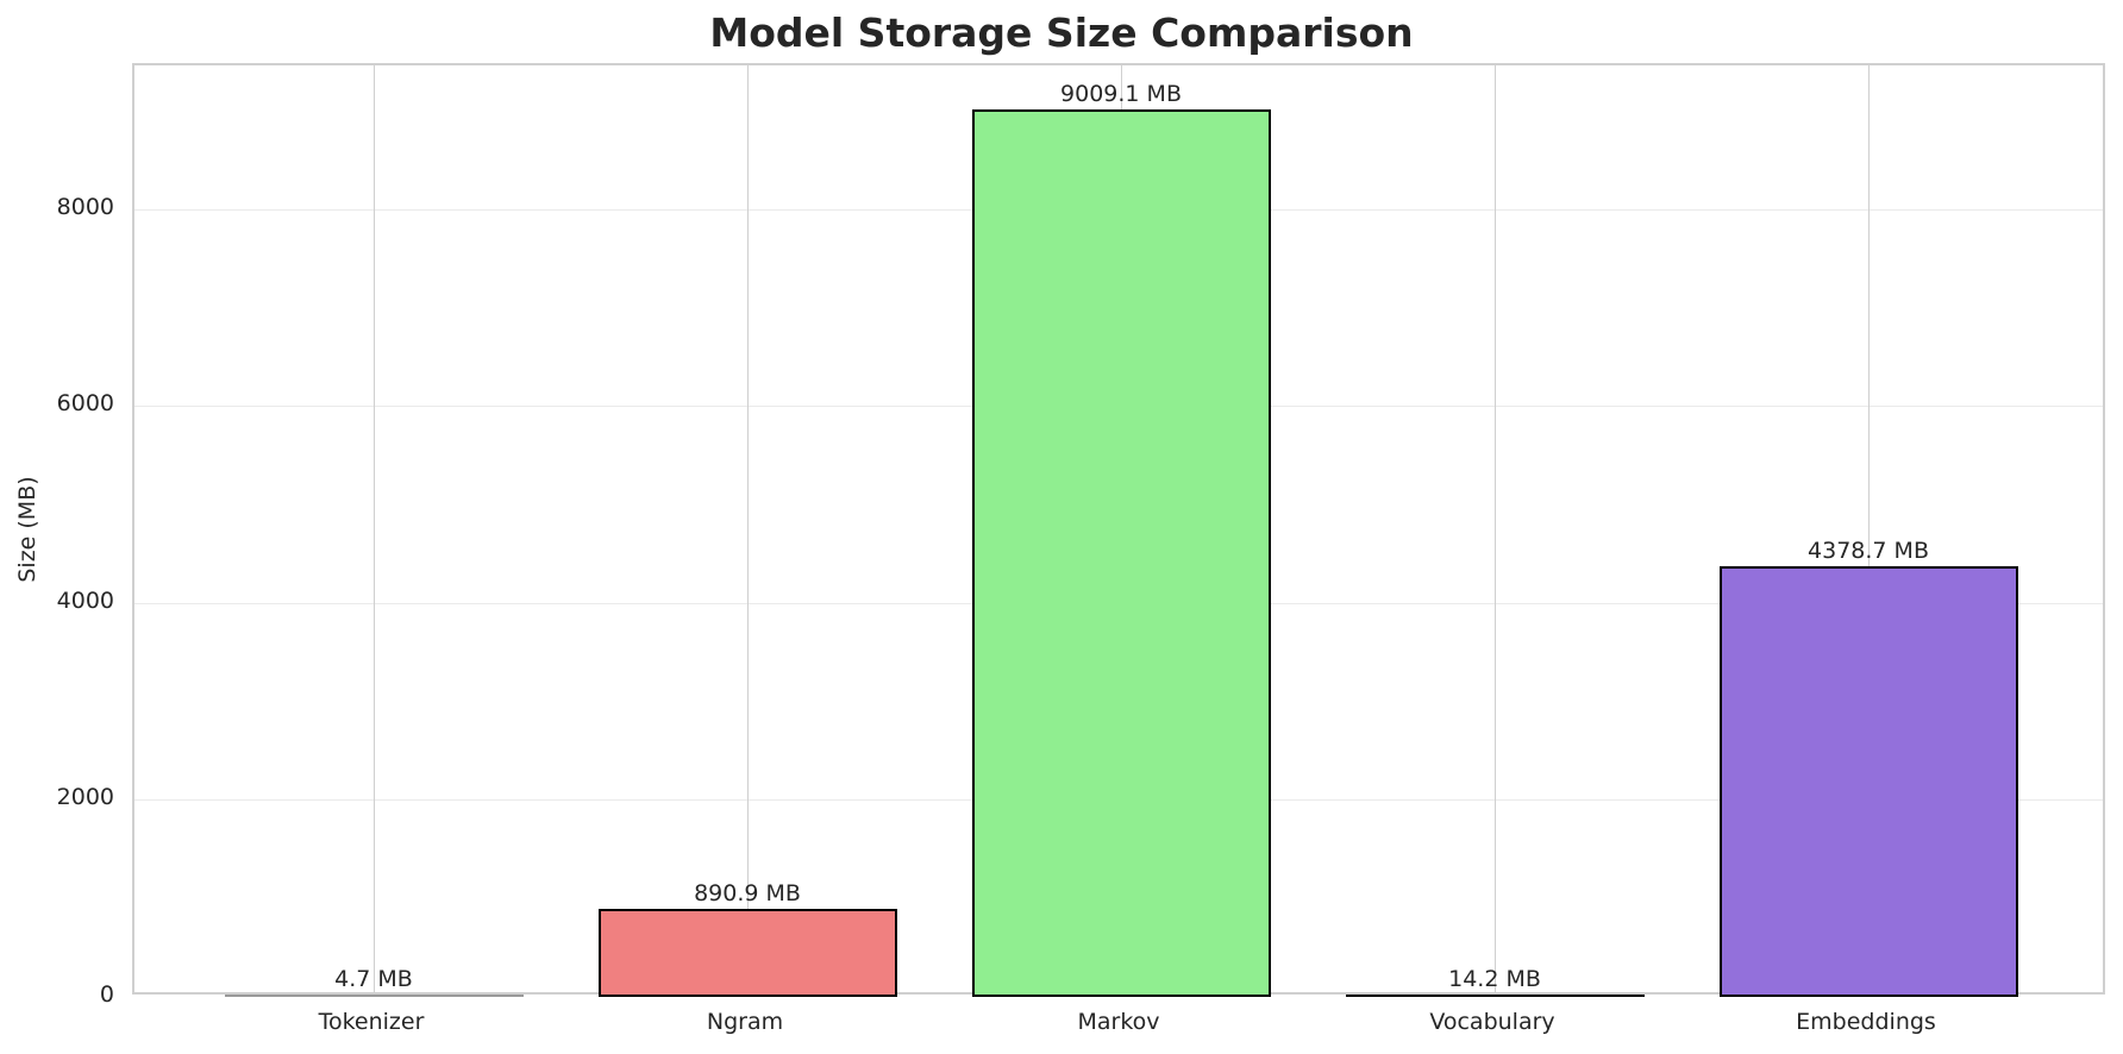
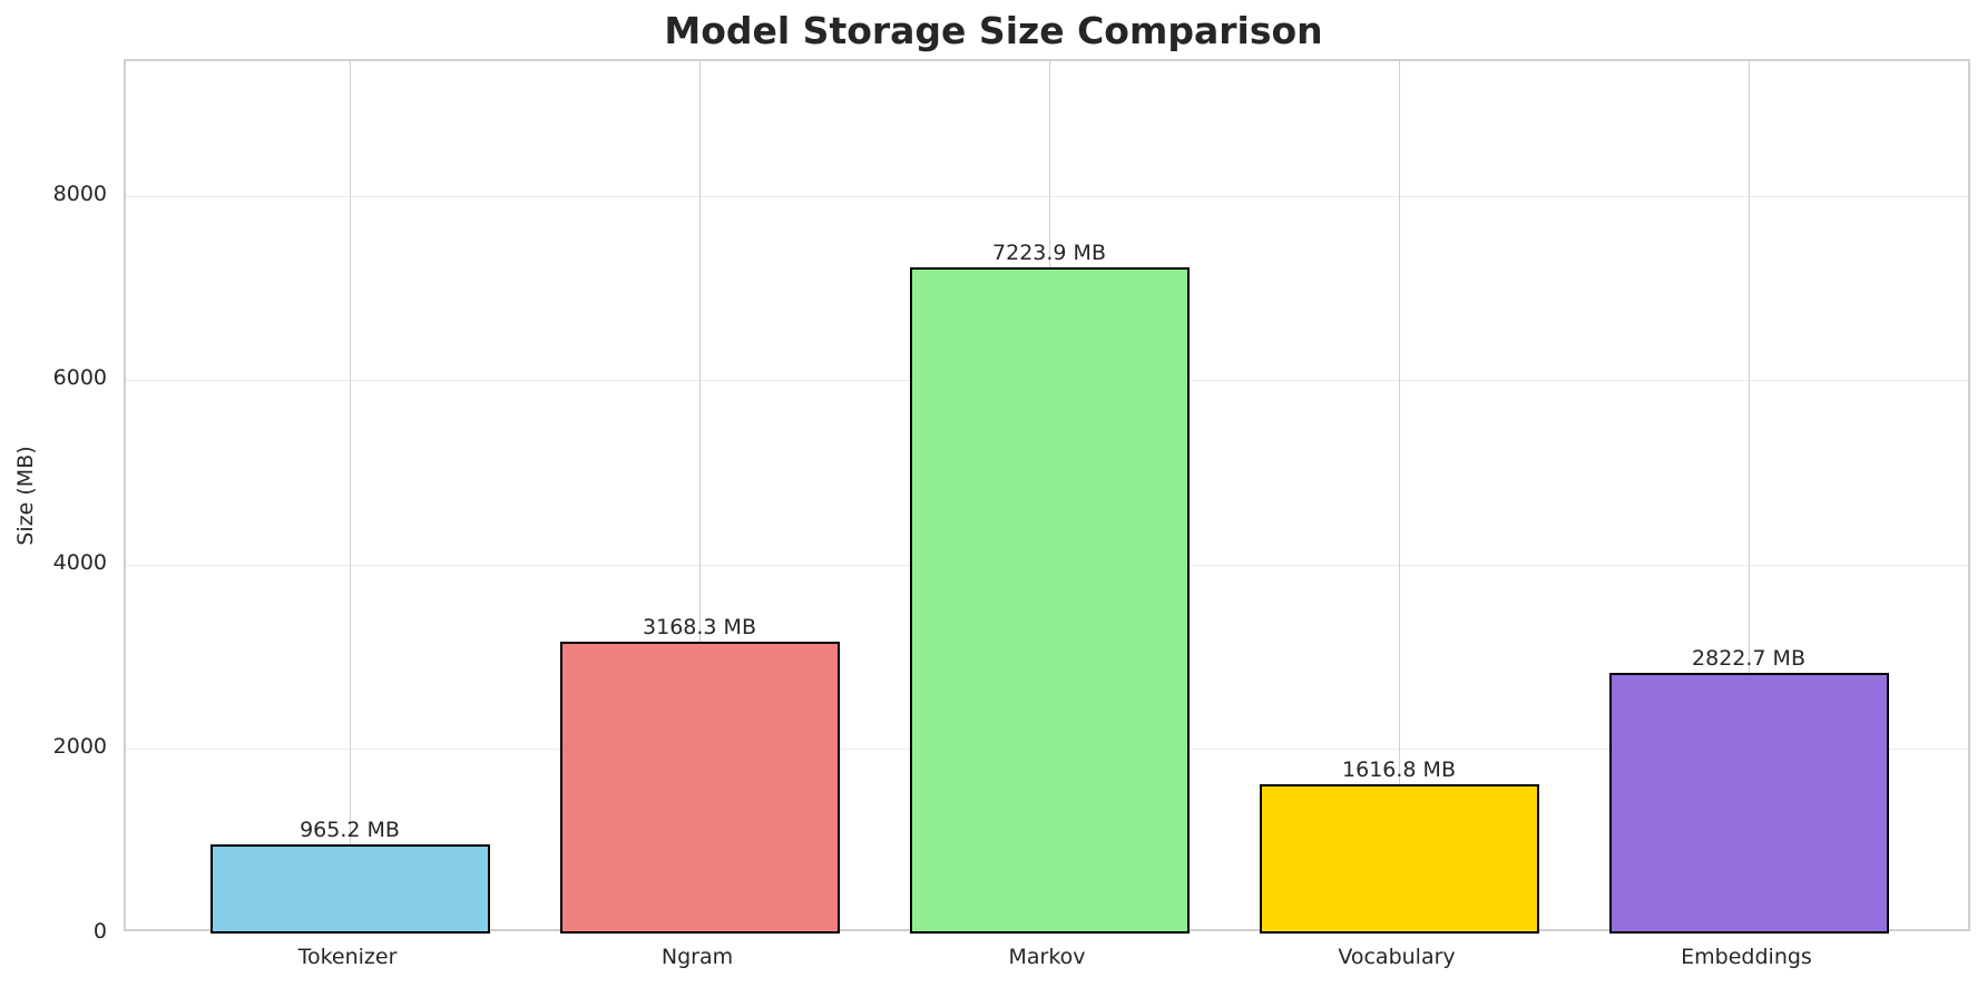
Tokenizer: 4.7 -> 965.2
Ngram: 890.9 -> 3168.3
Markov: 9009.1 -> 7223.9
Vocabulary: 14.2 -> 1616.8
Embeddings: 4378.7 -> 2822.7
